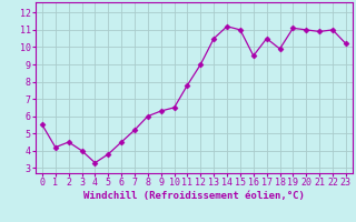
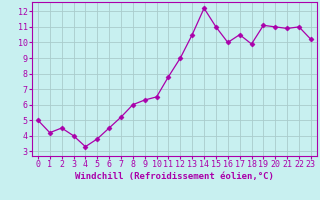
0: 5.5 -> 5.0
14: 11.2 -> 12.2
16: 9.5 -> 10.0
